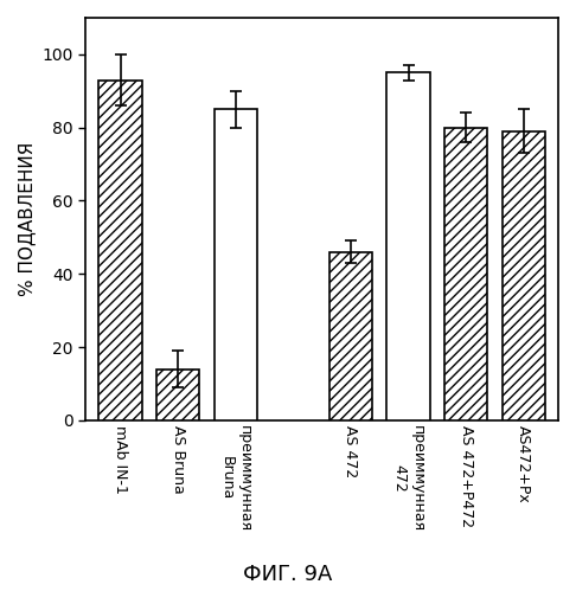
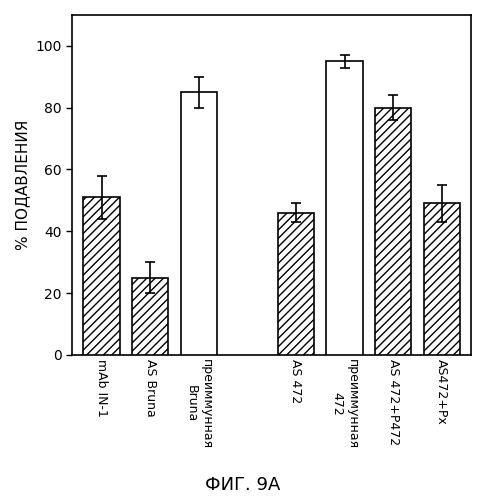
mAb IN-1: 93 -> 51
AS Bruna: 14 -> 25
AS472+Px: 79 -> 49
